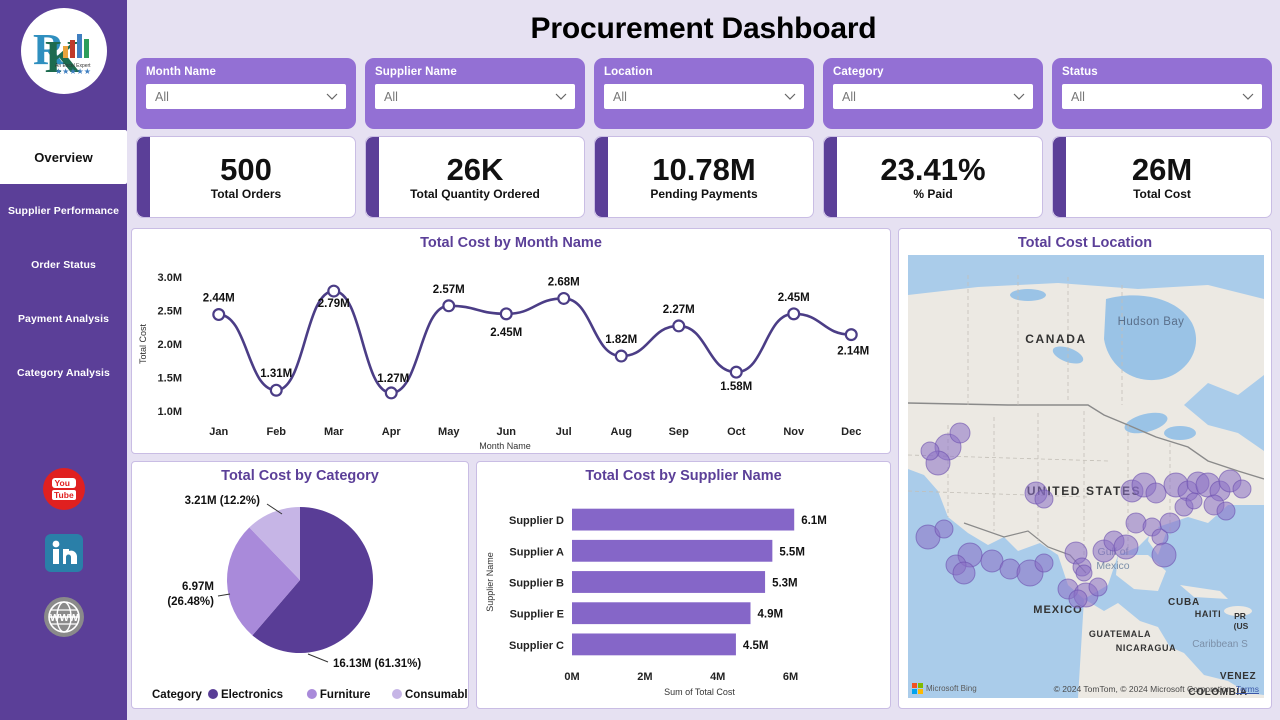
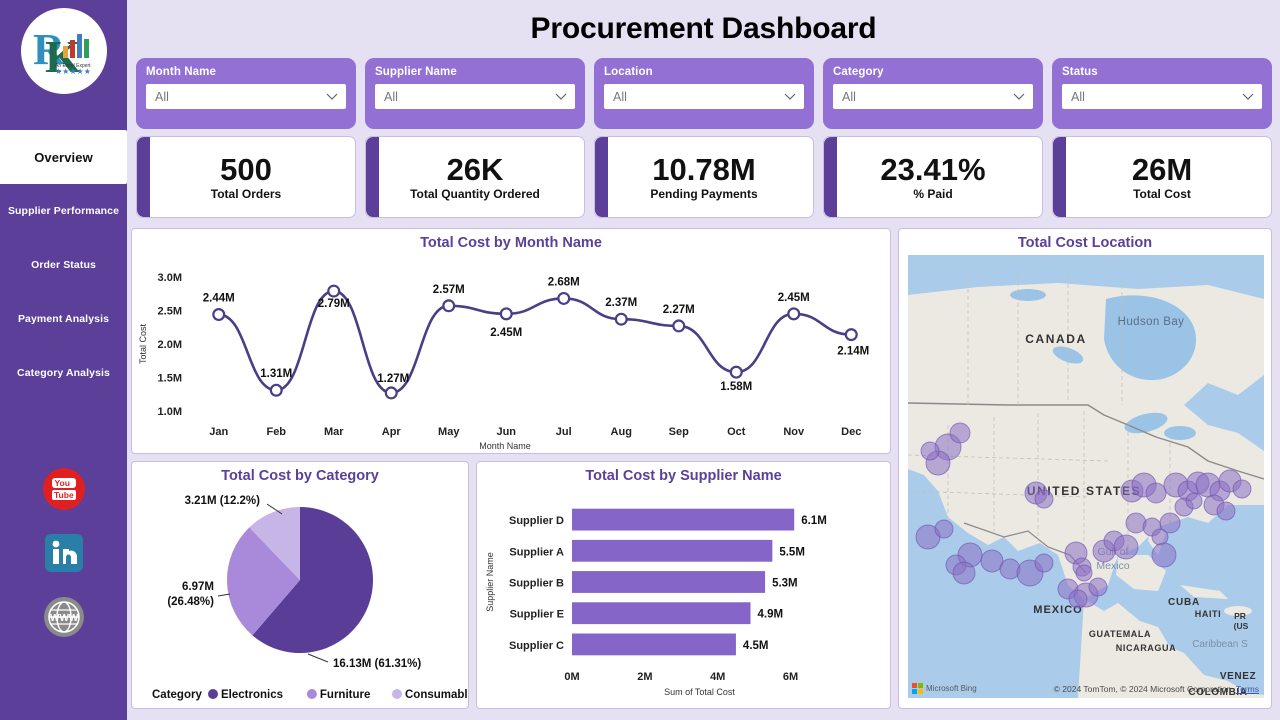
Total Cost by Month Name/Aug: 1.82M -> 2.37M
